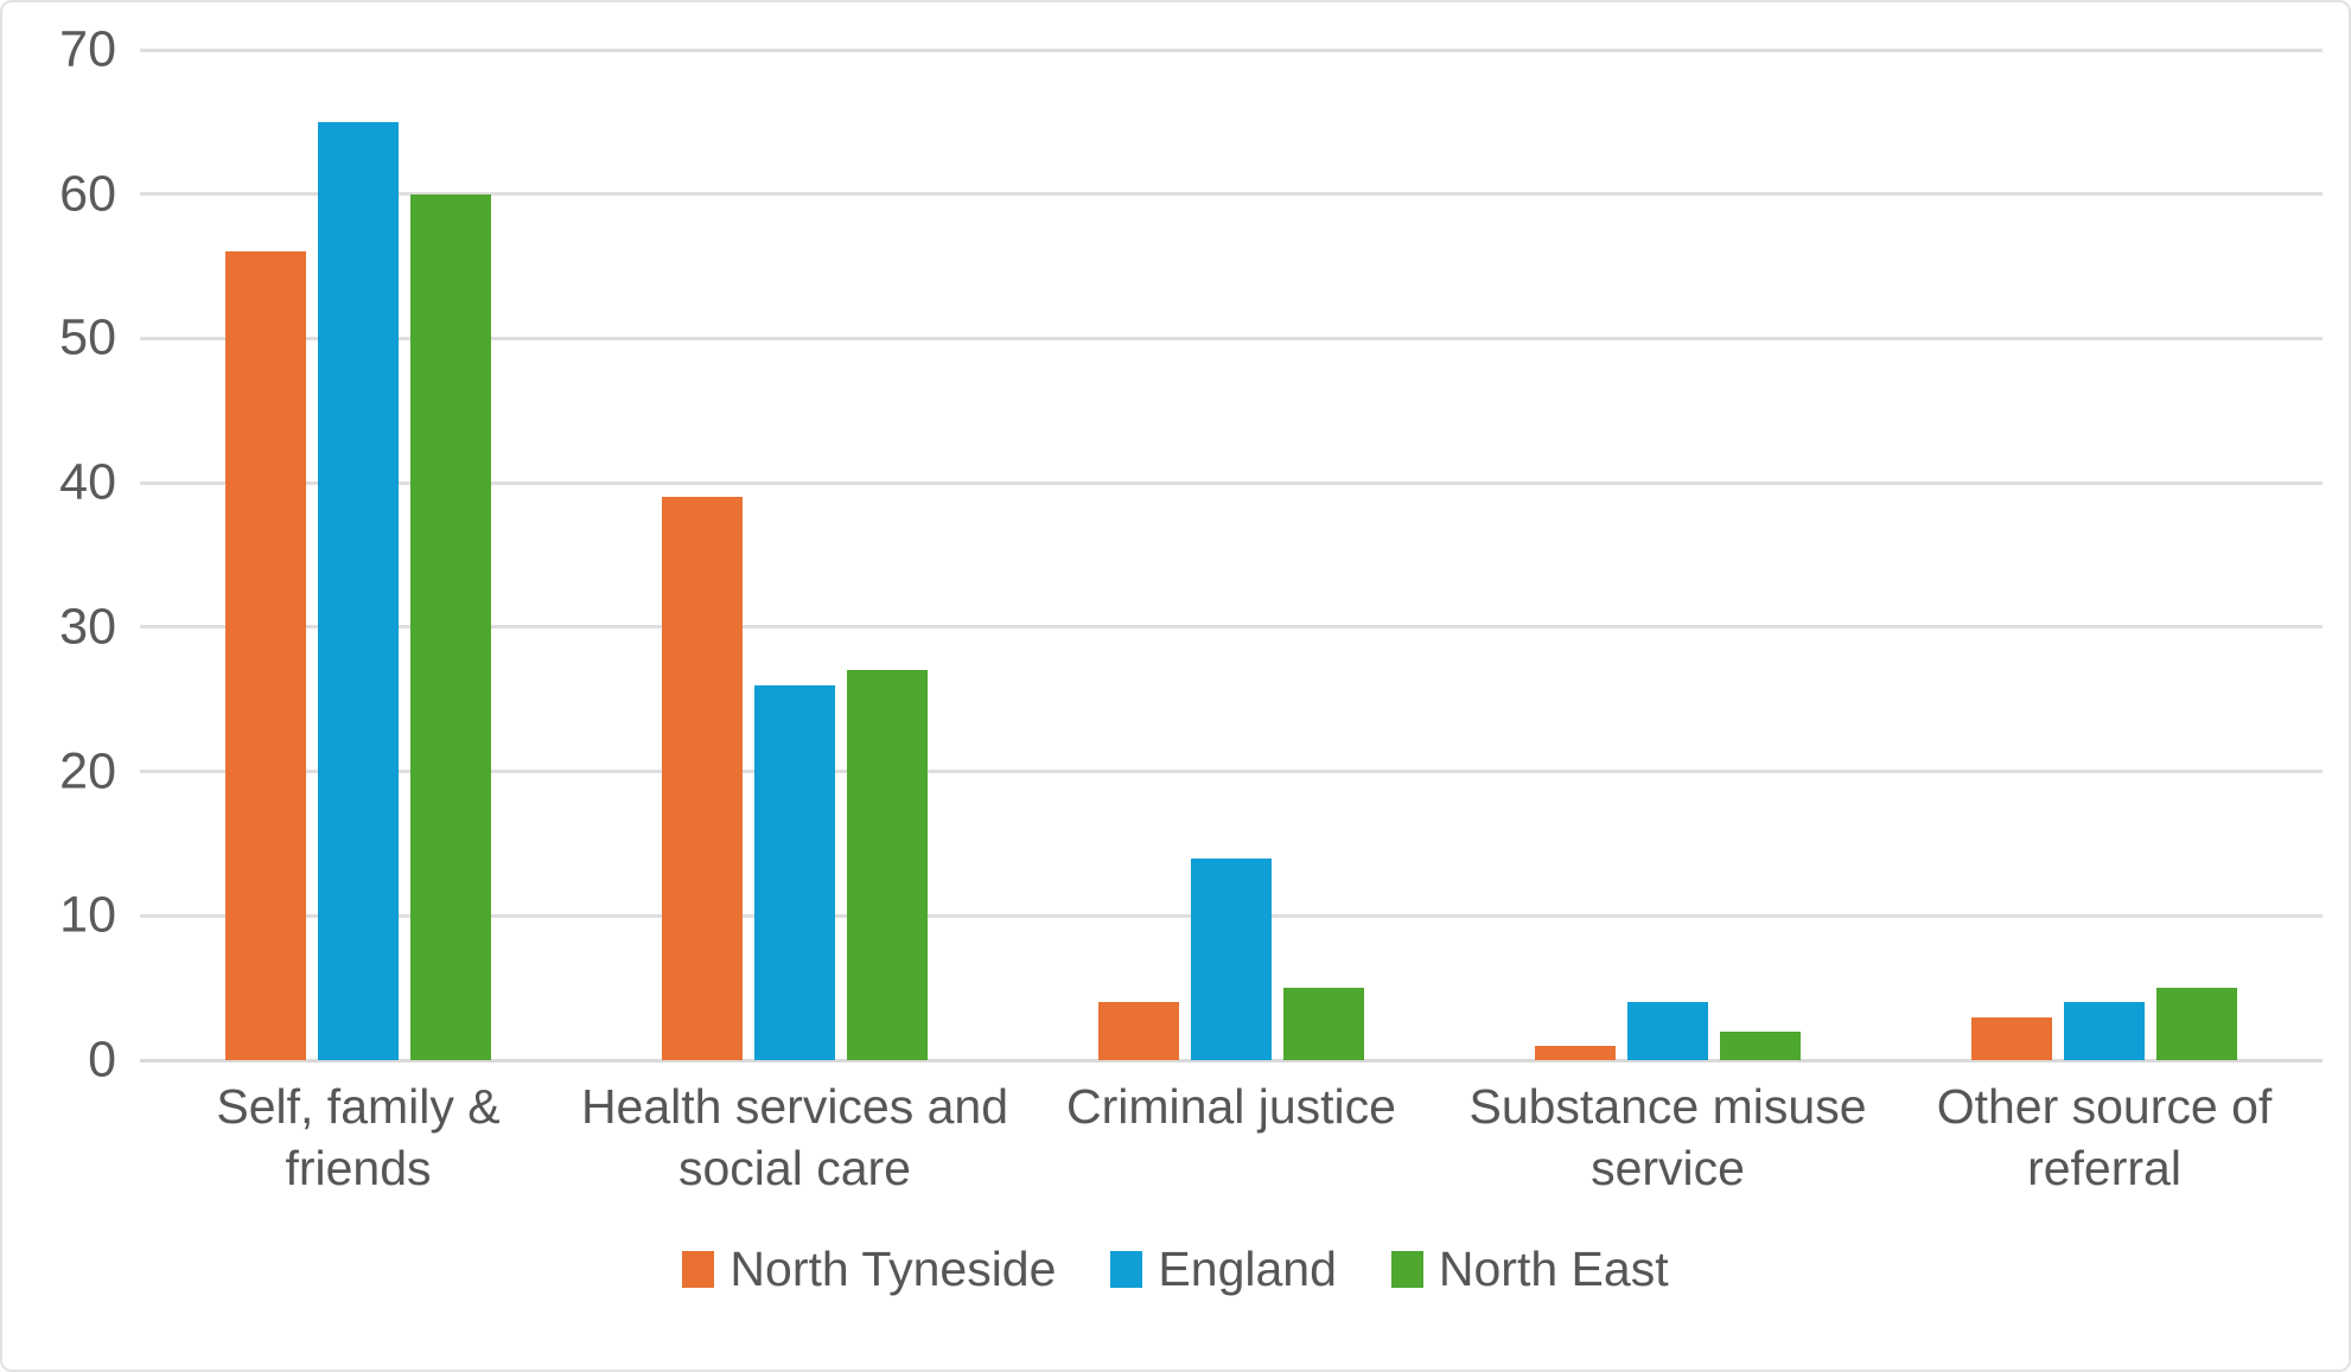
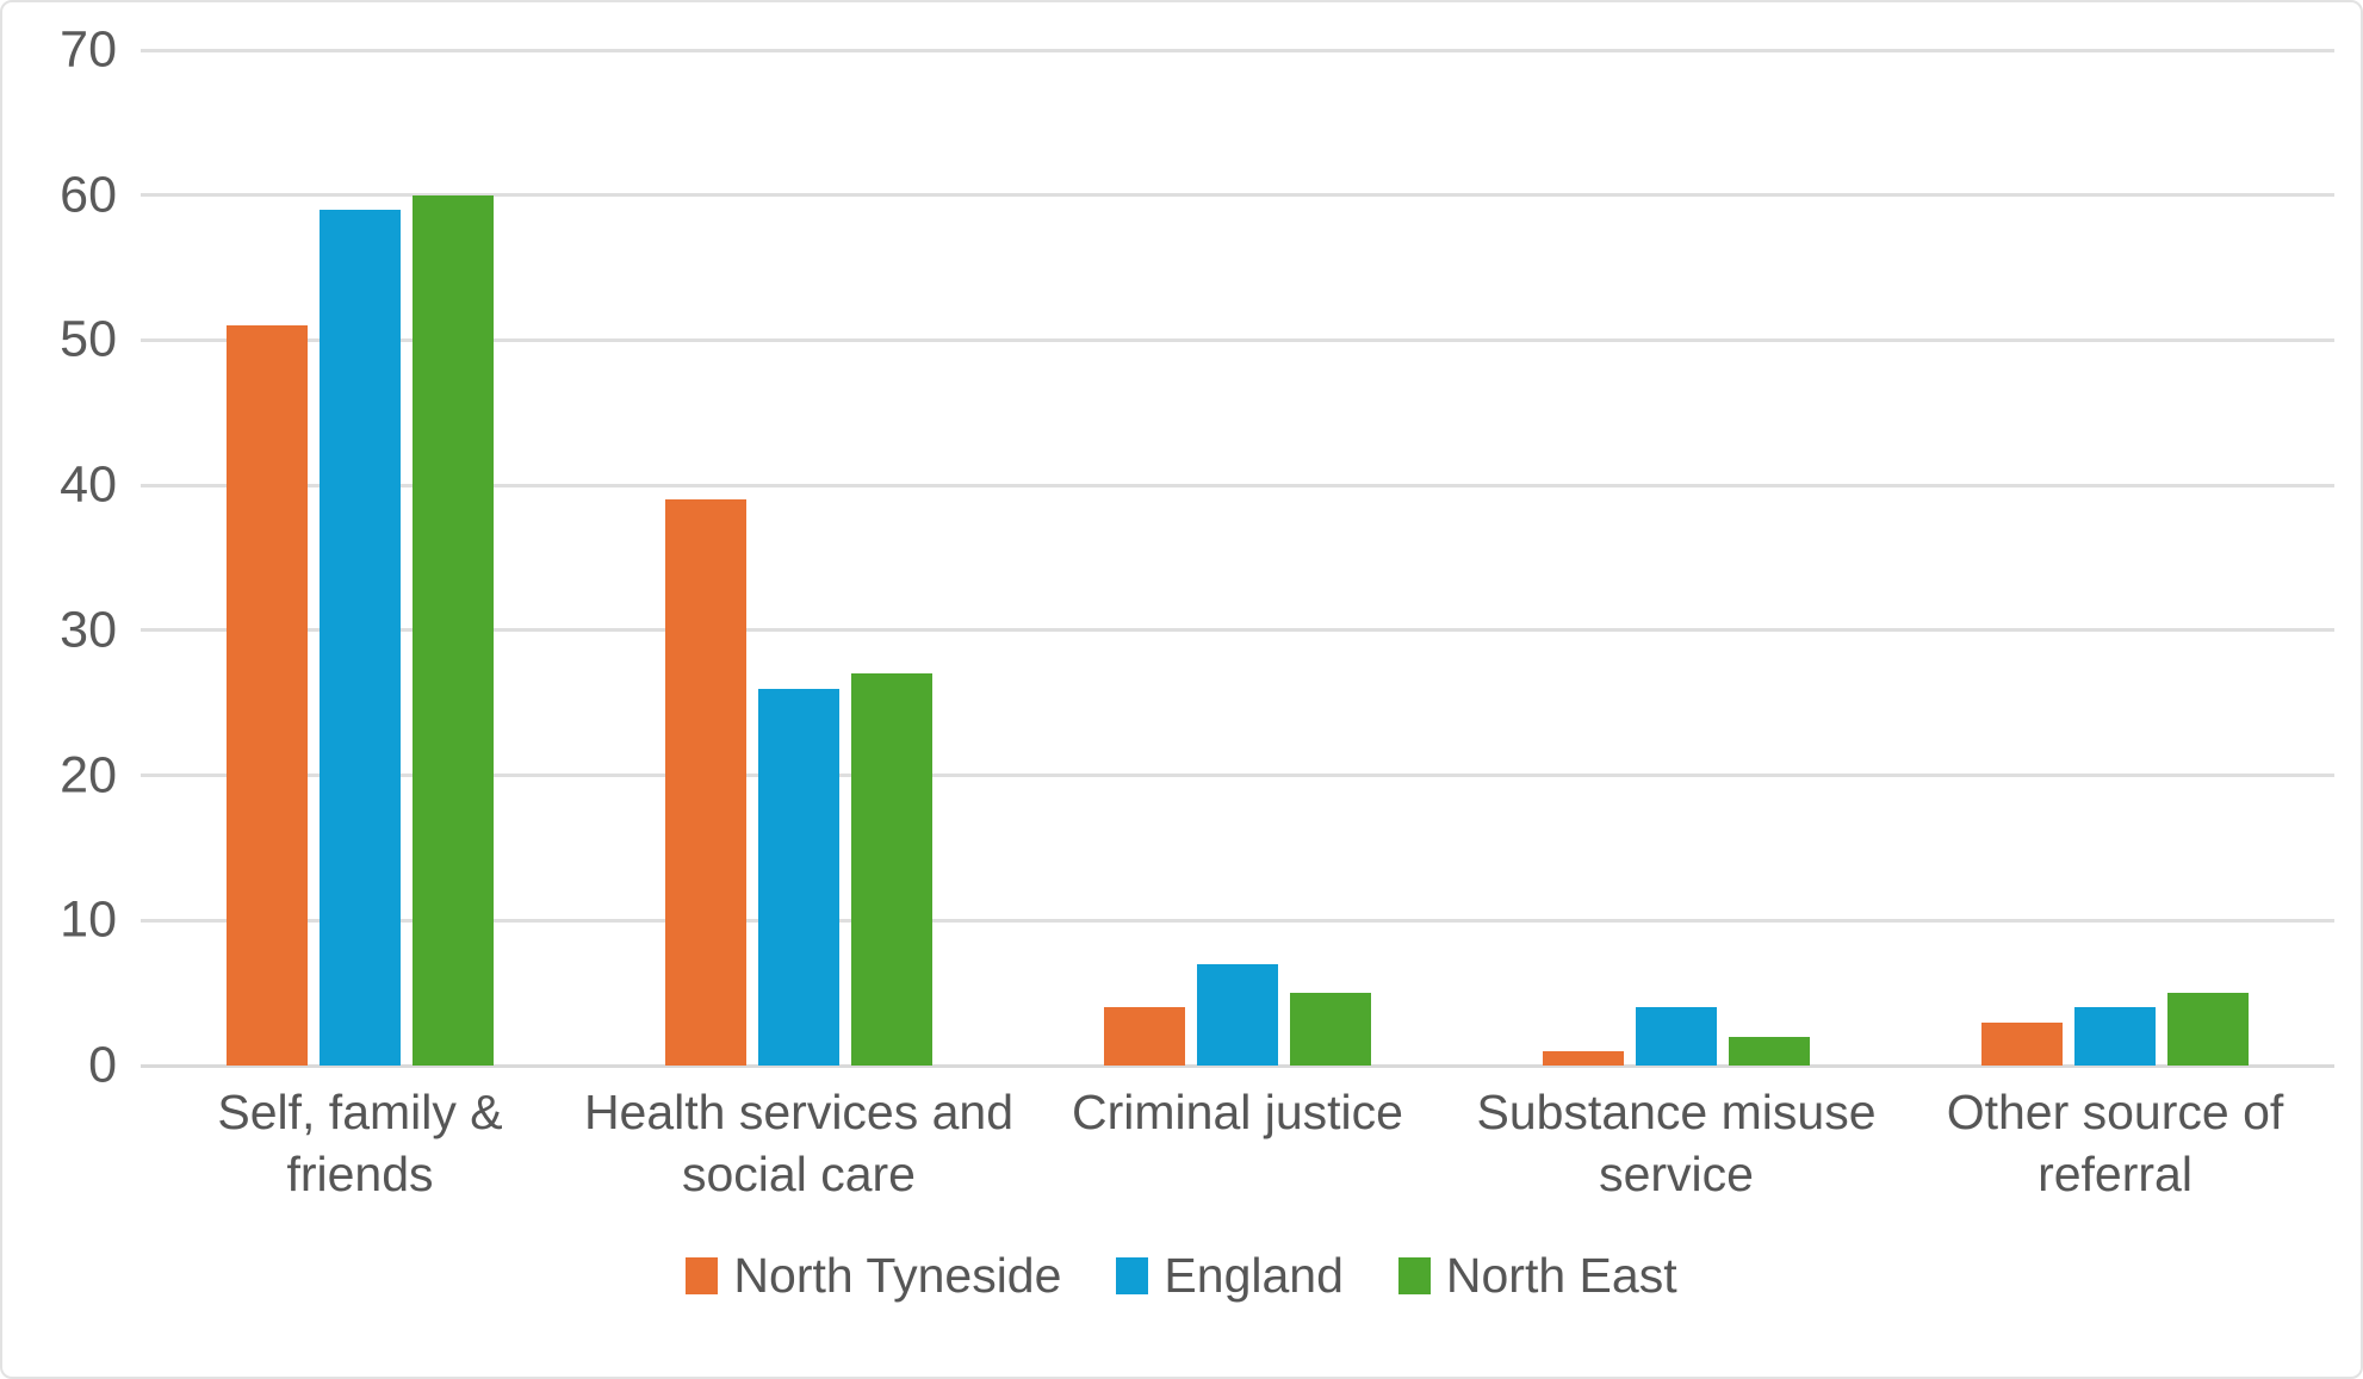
North Tyneside/Self, family & friends: 56 -> 51
England/Self, family & friends: 65 -> 59
England/Criminal justice: 14 -> 7
